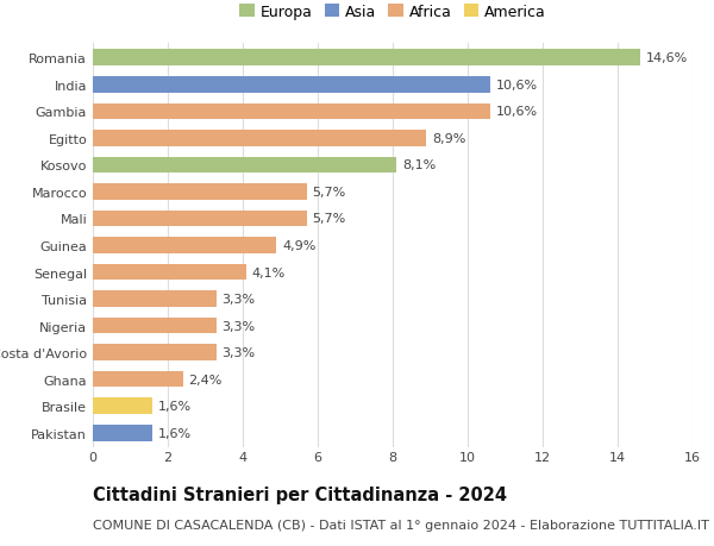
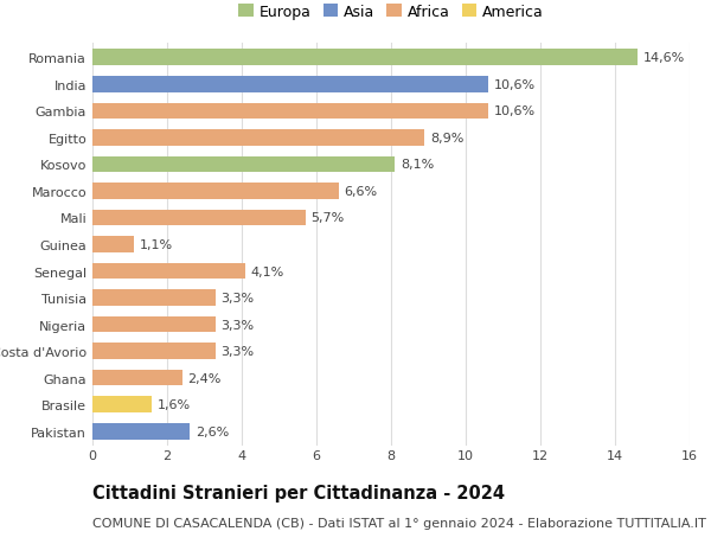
Marocco: 5,7% -> 6,6%
Guinea: 4,9% -> 1,1%
Pakistan: 1,6% -> 2,6%
